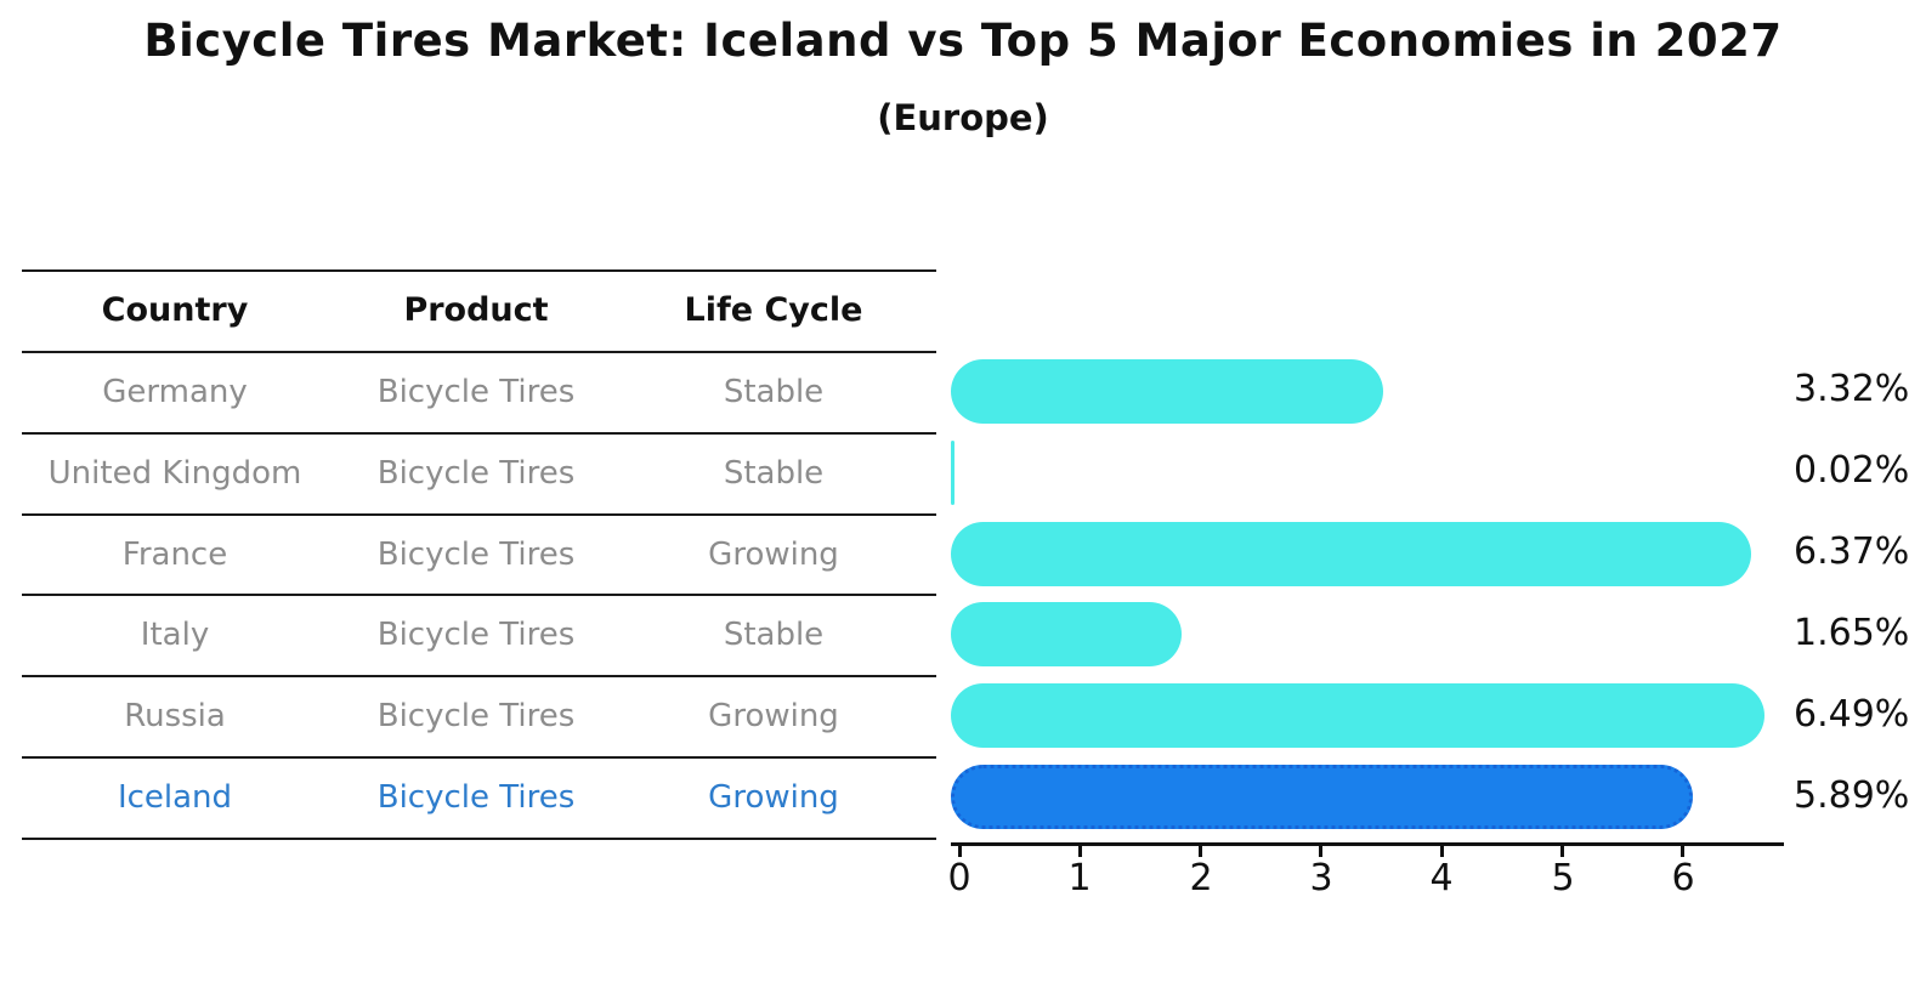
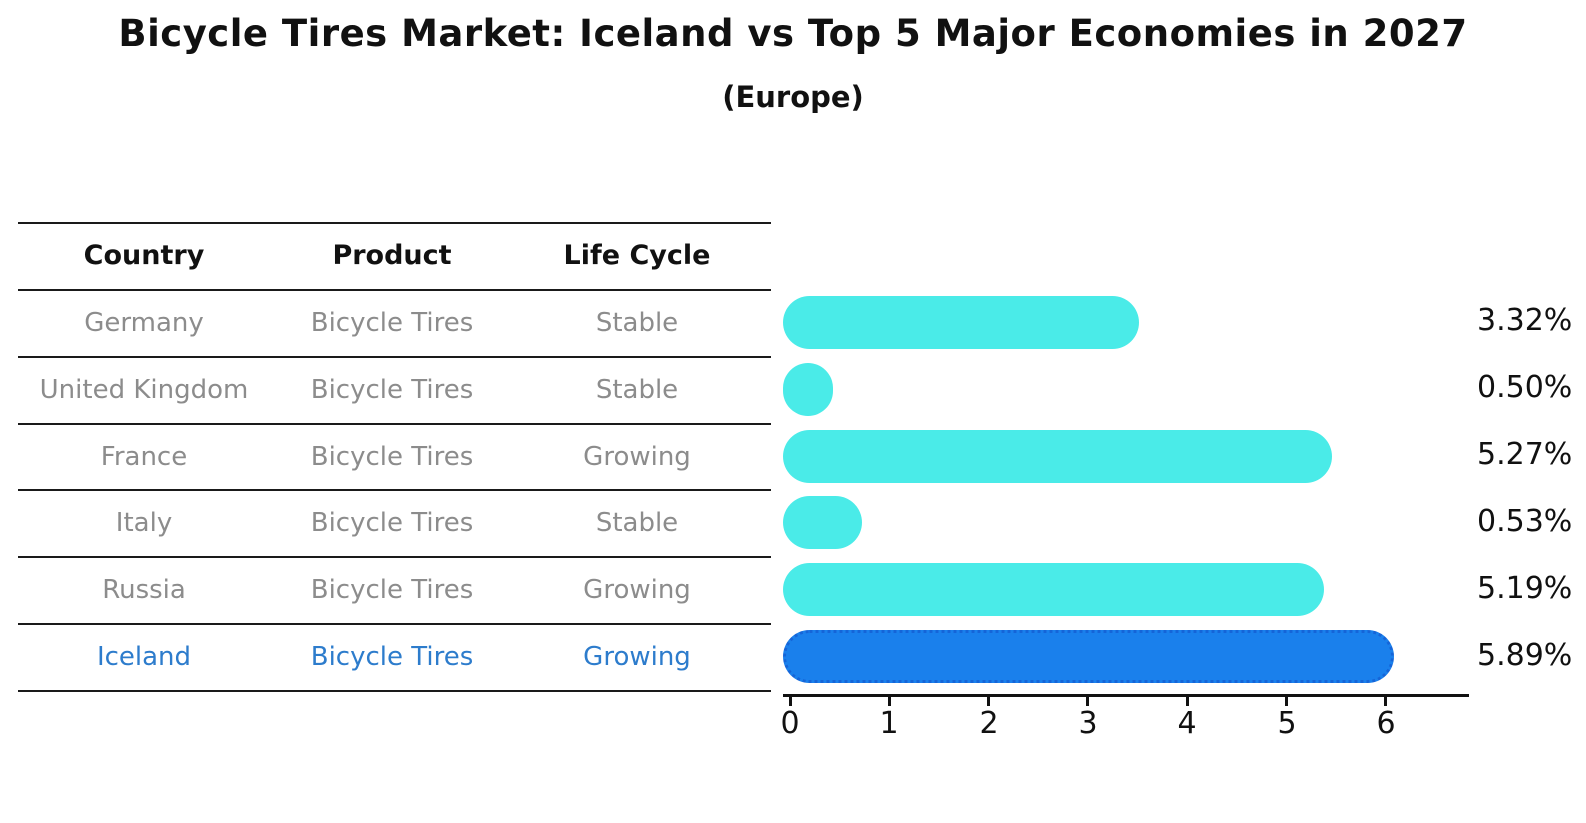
United Kingdom: 0.02% -> 0.50%
France: 6.37% -> 5.27%
Italy: 1.65% -> 0.53%
Russia: 6.49% -> 5.19%
